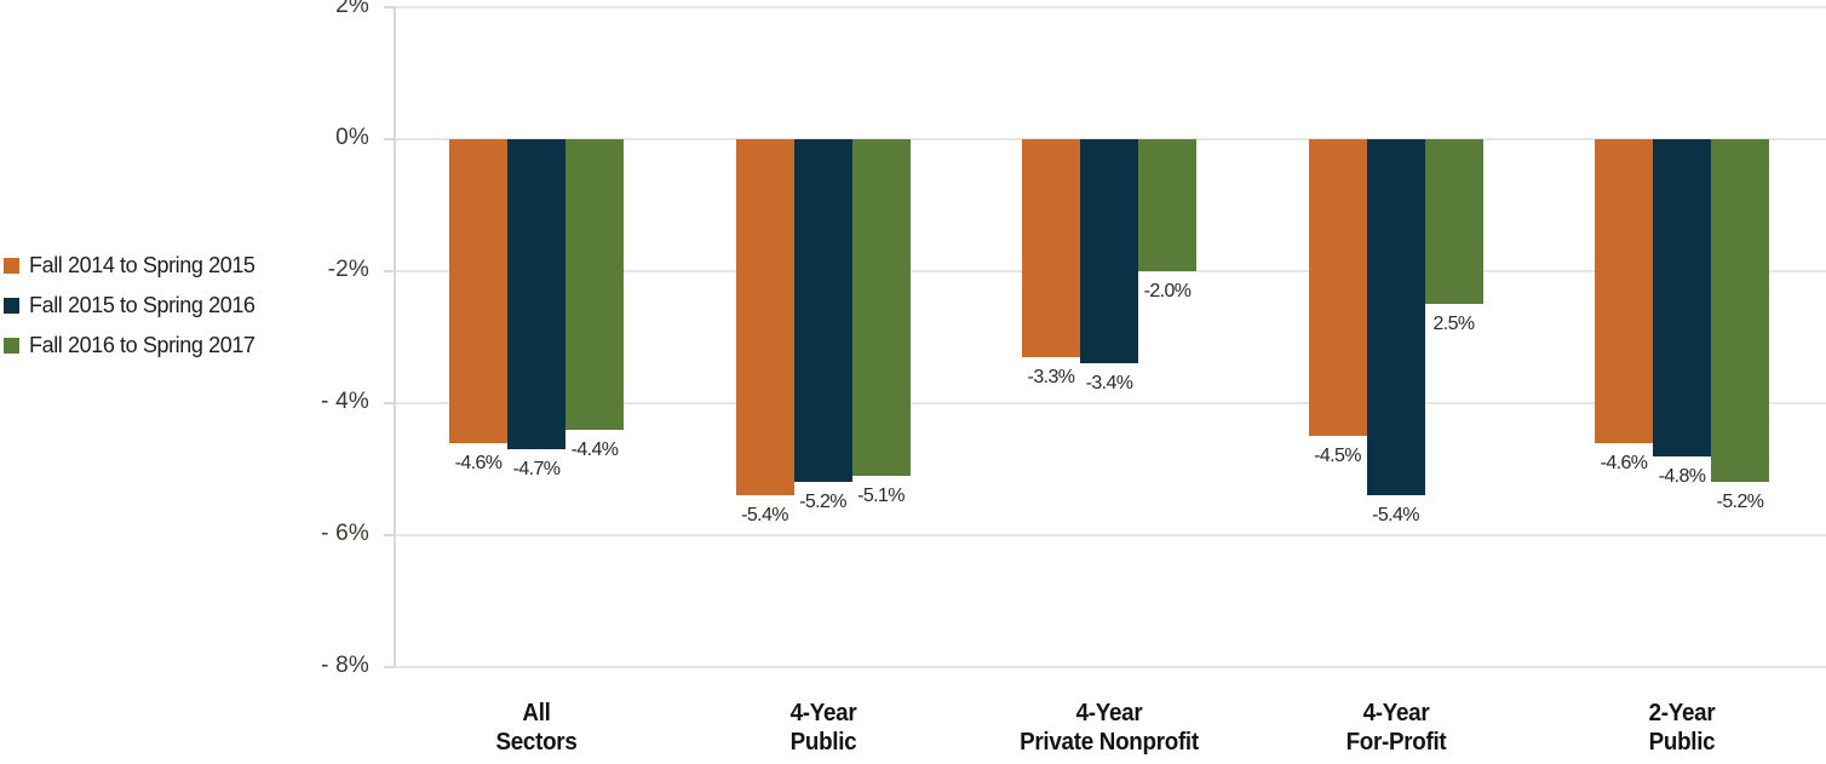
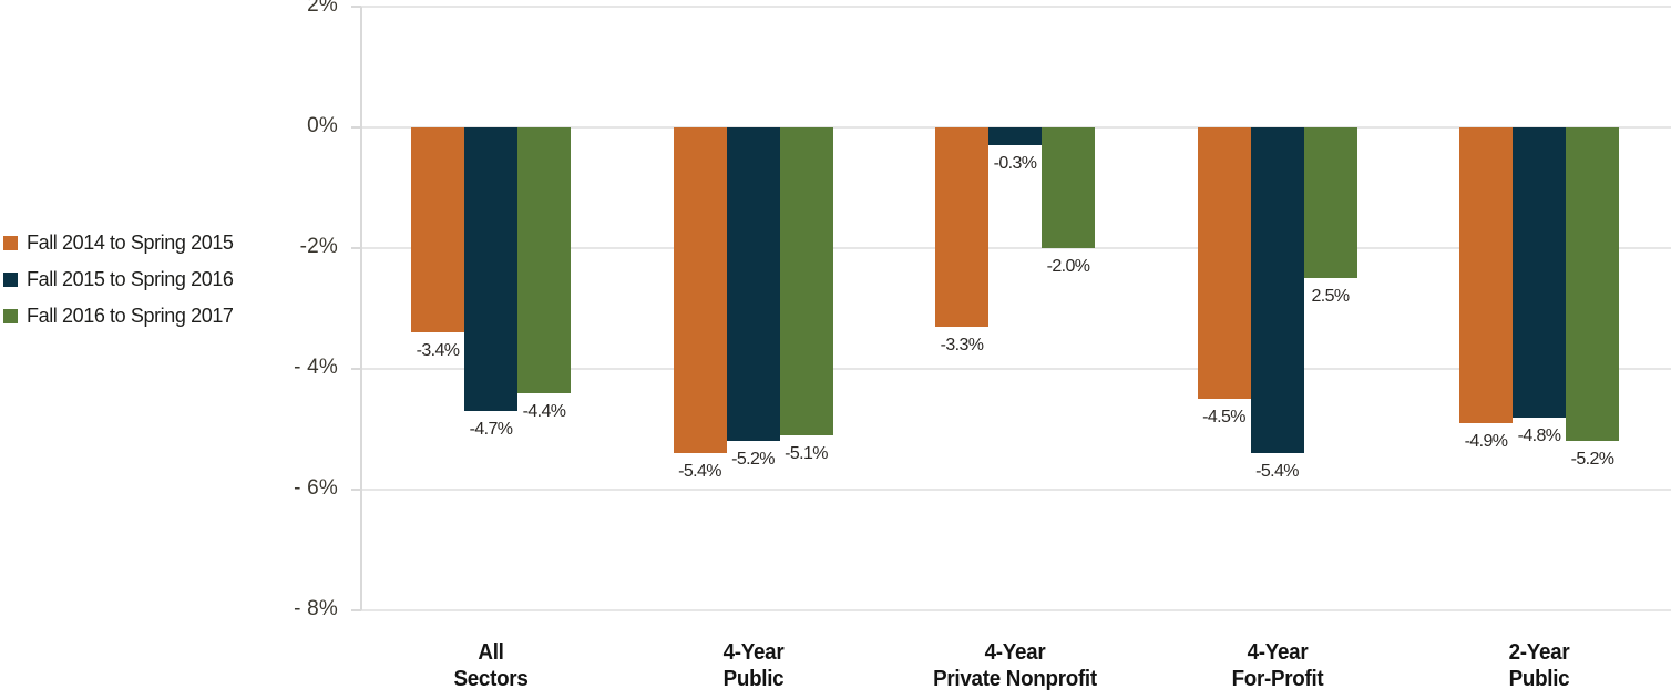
Fall 2014 to Spring 2015/All Sectors: -4.6% -> -3.4%
Fall 2015 to Spring 2016/4-Year Private Nonprofit: -3.4% -> -0.3%
Fall 2014 to Spring 2015/2-Year Public: -4.6% -> -4.9%
